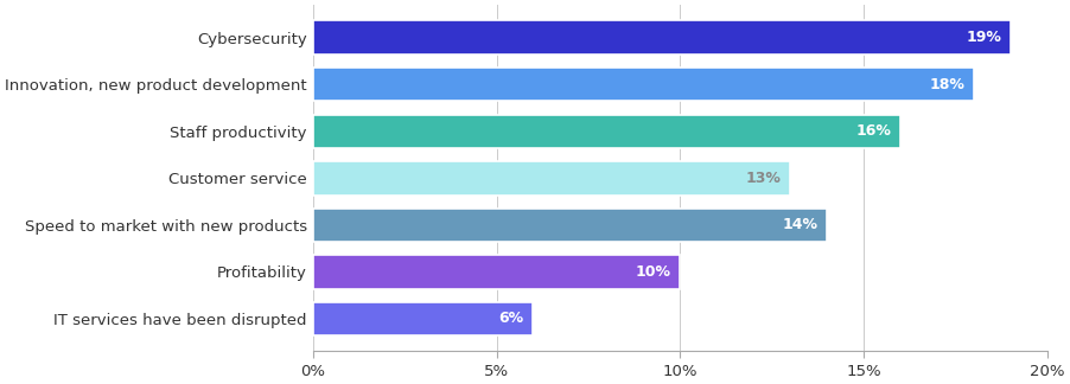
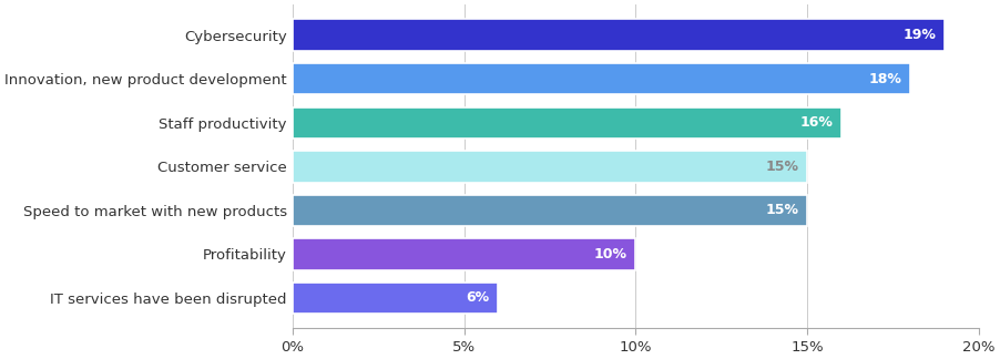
Customer service: 13% -> 15%
Speed to market with new products: 14% -> 15%
